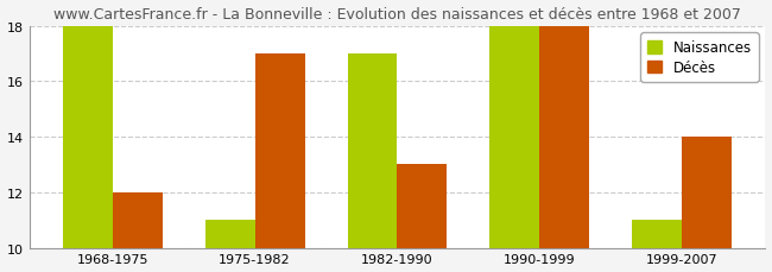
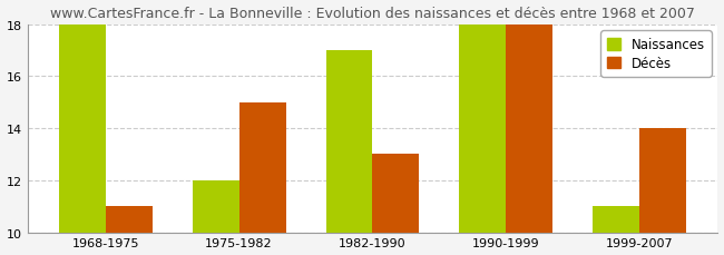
Décès/1968-1975: 12 -> 11
Naissances/1975-1982: 11 -> 12
Décès/1975-1982: 17 -> 15
